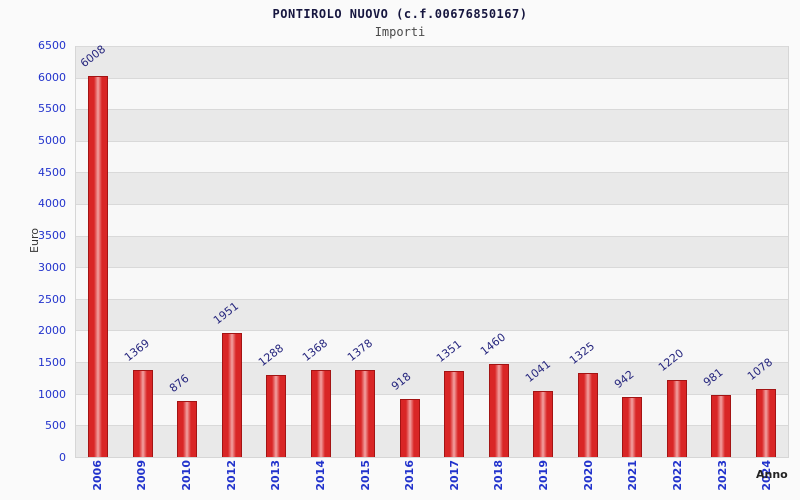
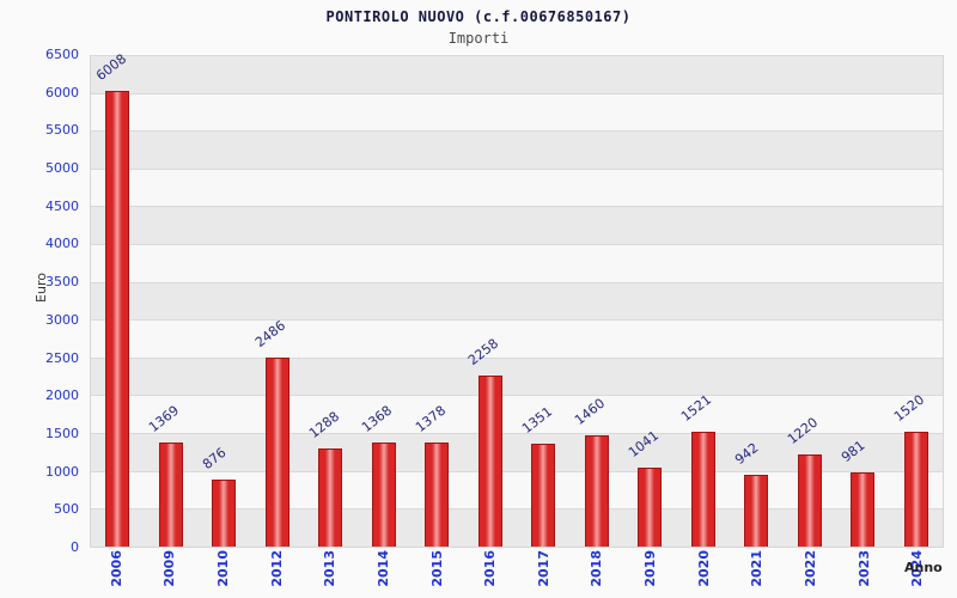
2012: 1951 -> 2486
2016: 918 -> 2258
2020: 1325 -> 1521
2024: 1078 -> 1520
